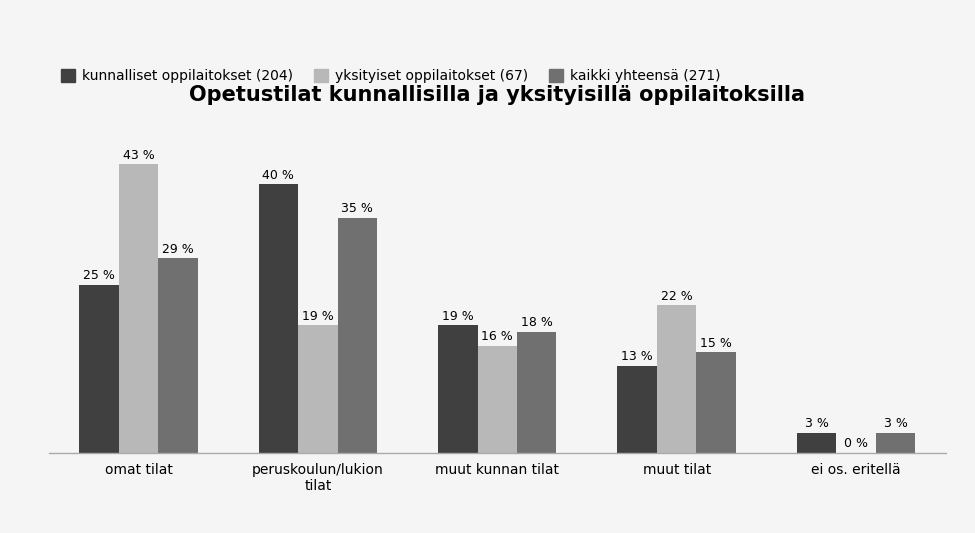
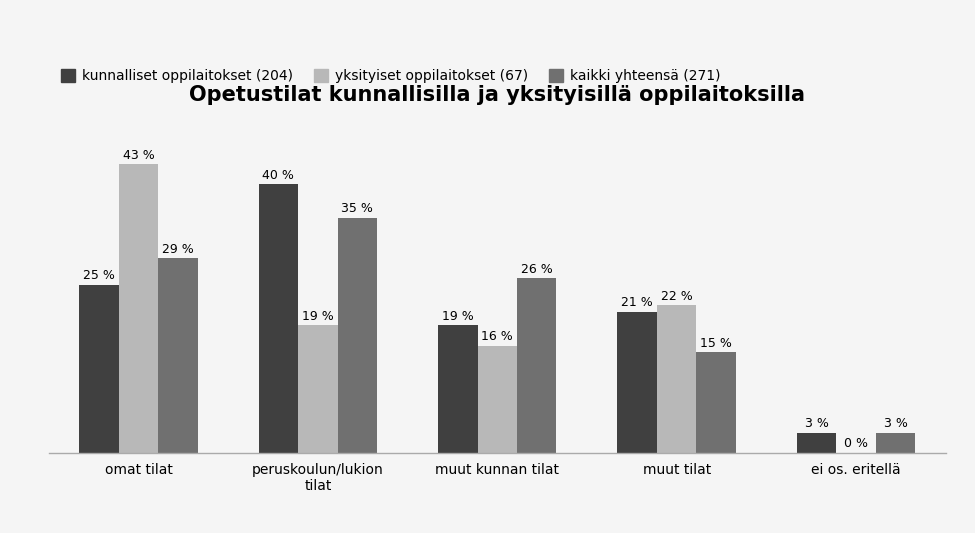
kaikki yhteensä (271)/muut kunnan tilat: 18 -> 26
kunnalliset oppilaitokset (204)/muut tilat: 13 -> 21
